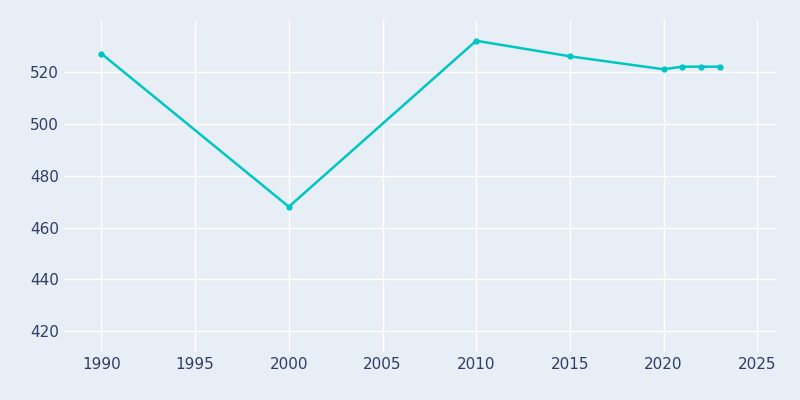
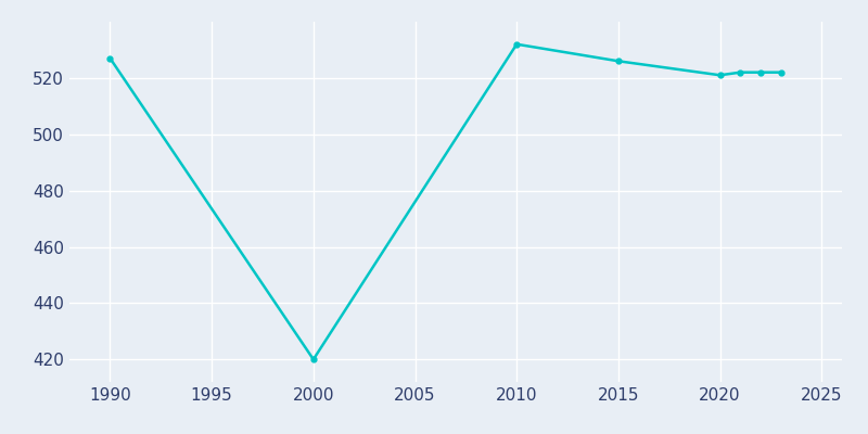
2000: 468 -> 420
